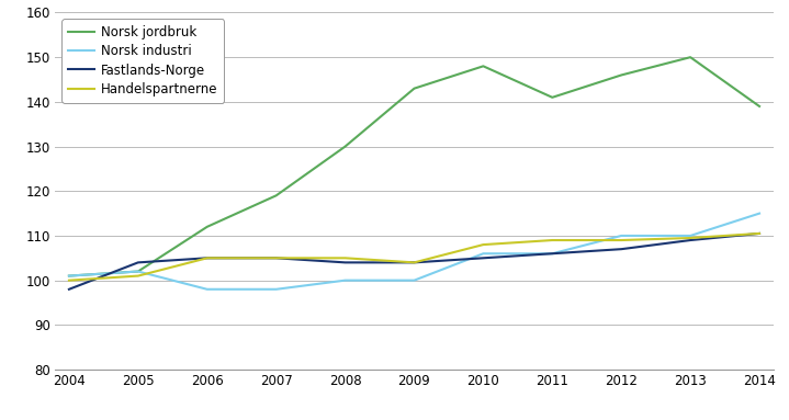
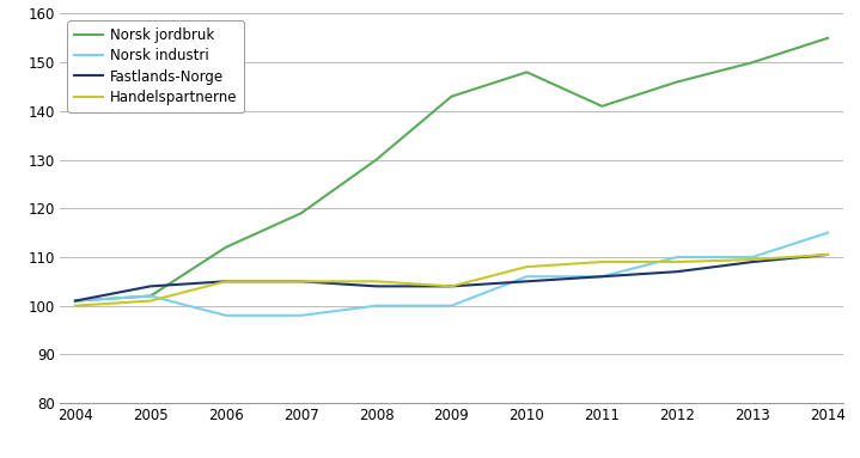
Fastlands-Norge/2004: 98.0 -> 101.0
Norsk jordbruk/2014: 139 -> 155
